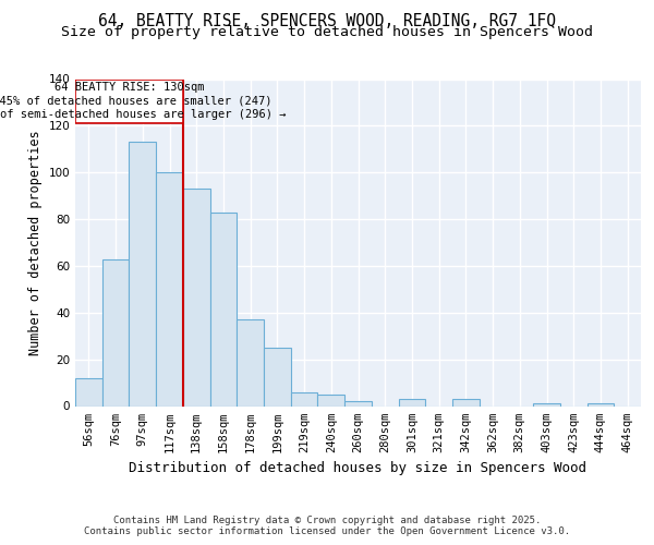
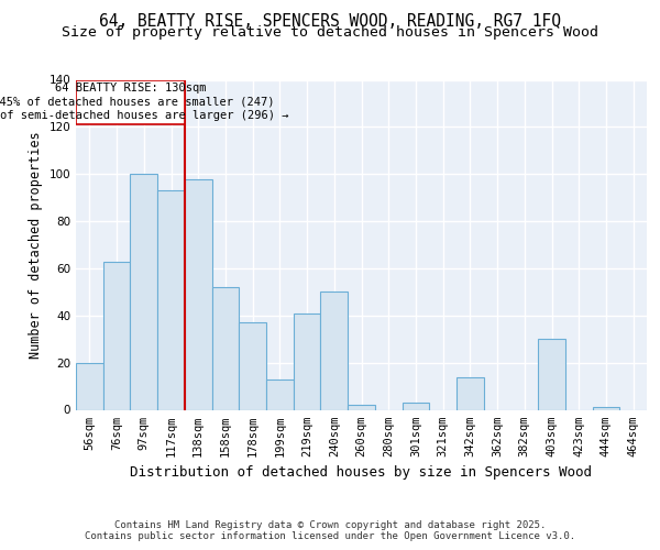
56sqm: 12 -> 20
97sqm: 113 -> 100
117sqm: 100 -> 93
138sqm: 93 -> 98
158sqm: 83 -> 52
199sqm: 25 -> 13
219sqm: 6 -> 41
240sqm: 5 -> 50
342sqm: 3 -> 14
403sqm: 1 -> 30
